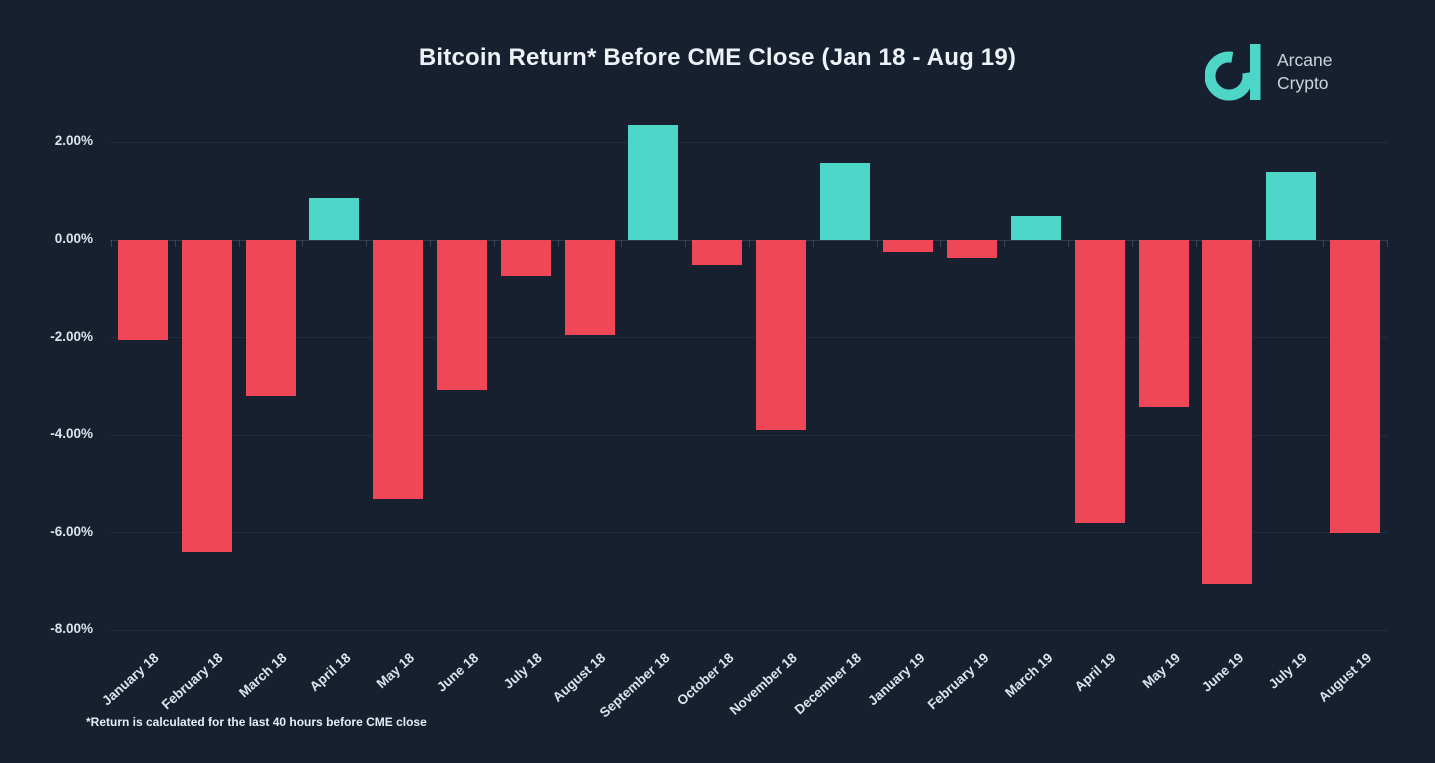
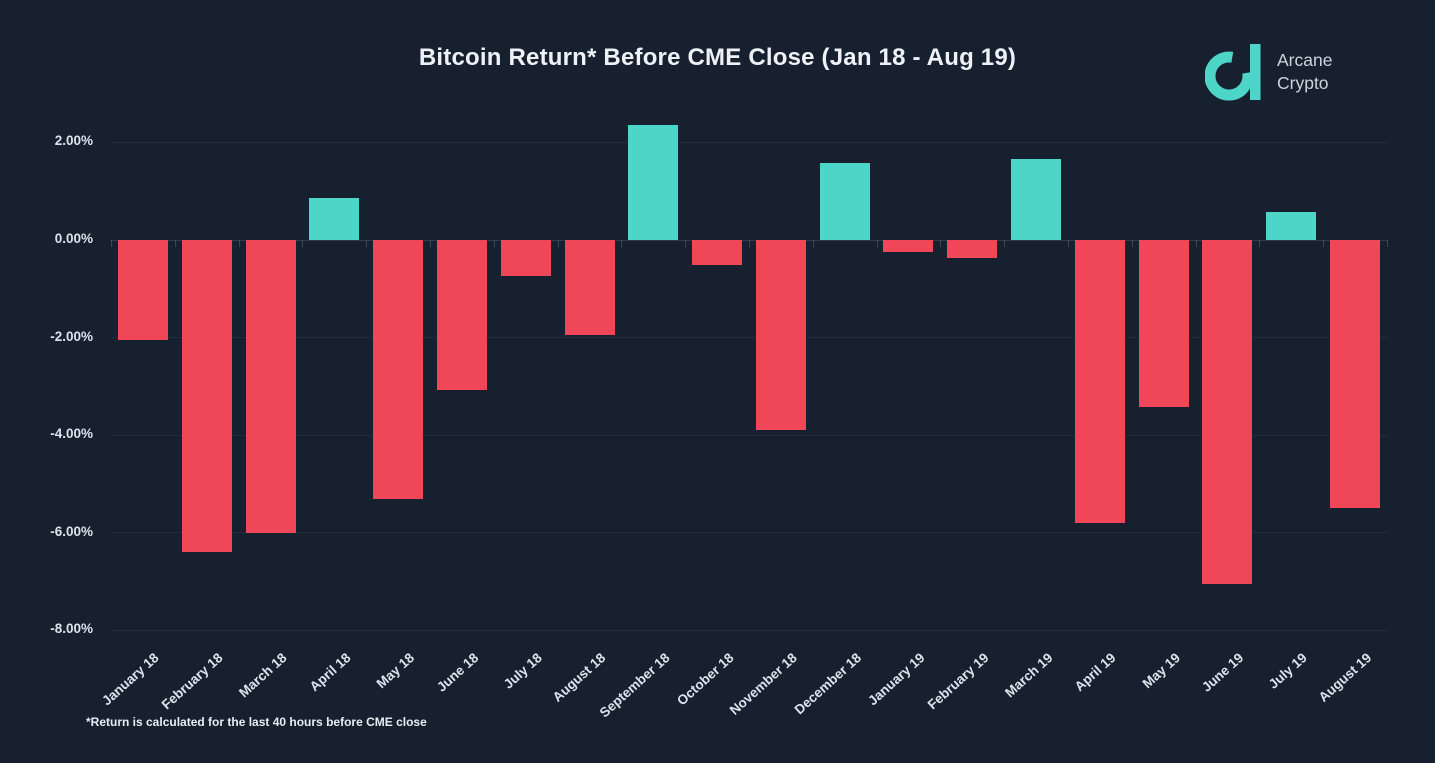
March 18: -3.2% -> -6.0%
March 19: 0.5% -> 1.7%
July 19: 1.4% -> 0.6%
August 19: -6.0% -> -5.5%
